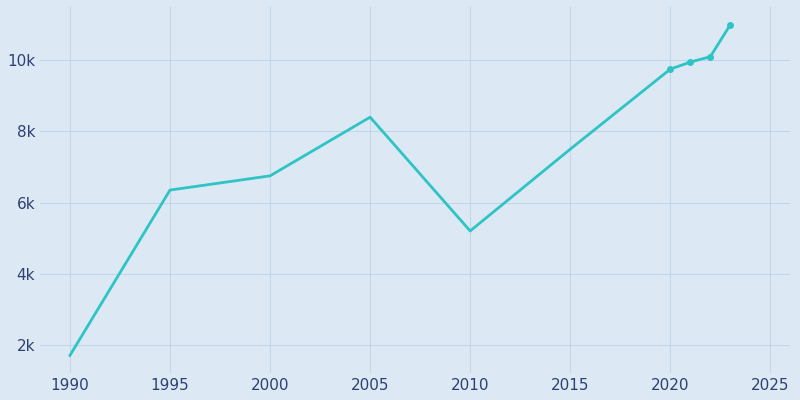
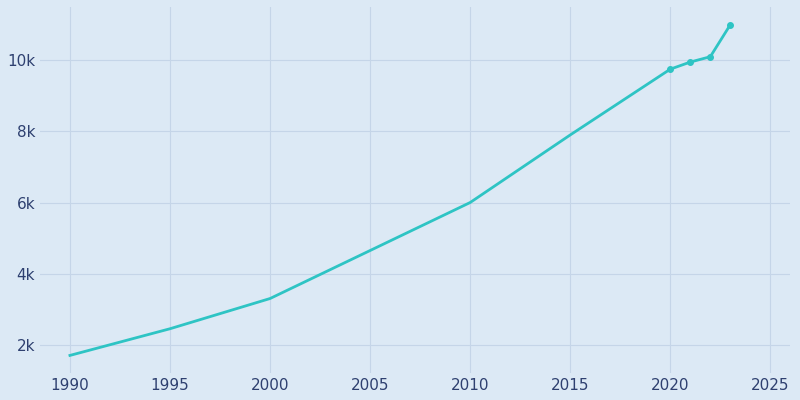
1995: 6.35k -> 2.45k
2000: 6.75k -> 3.30k
2005: 8.40k -> 4.65k
2010: 5.20k -> 6.00k
2015: 7.50k -> 7.90k
